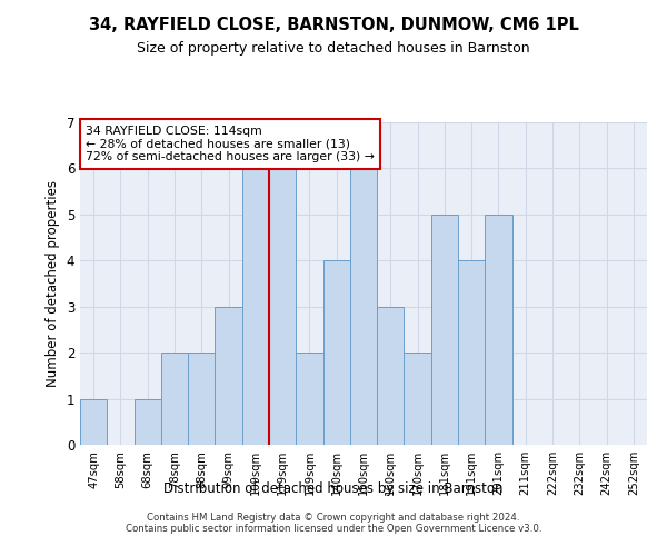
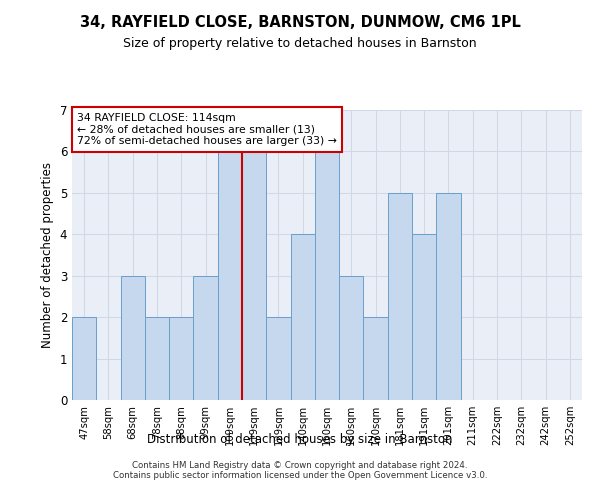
47sqm: 1 -> 2
68sqm: 1 -> 3
